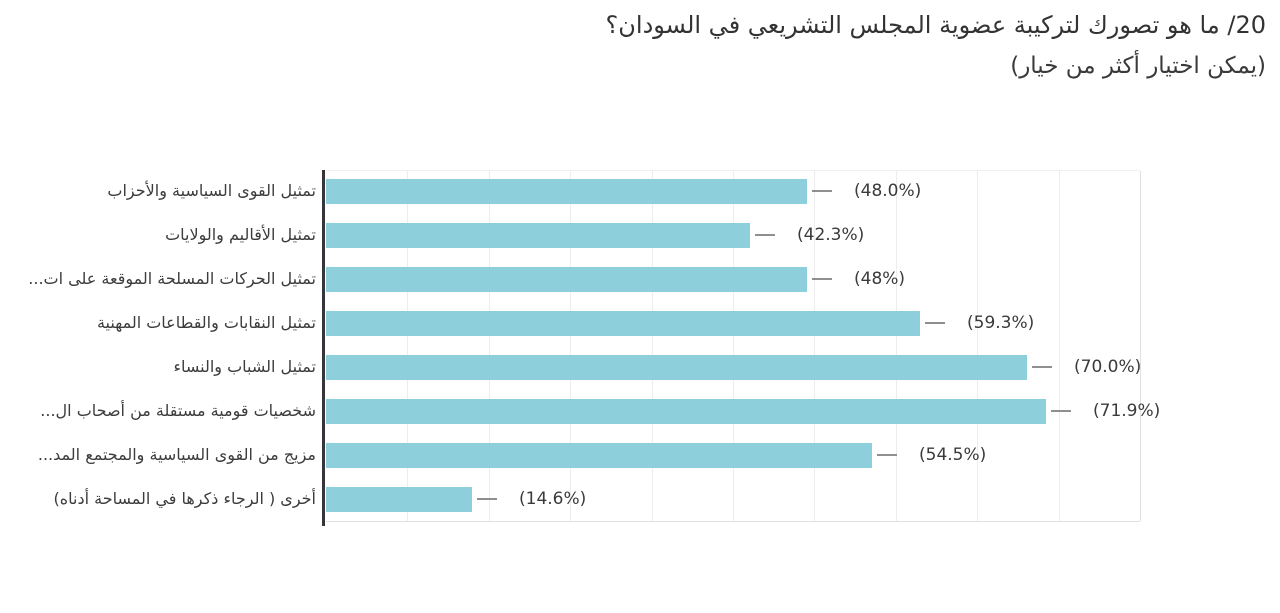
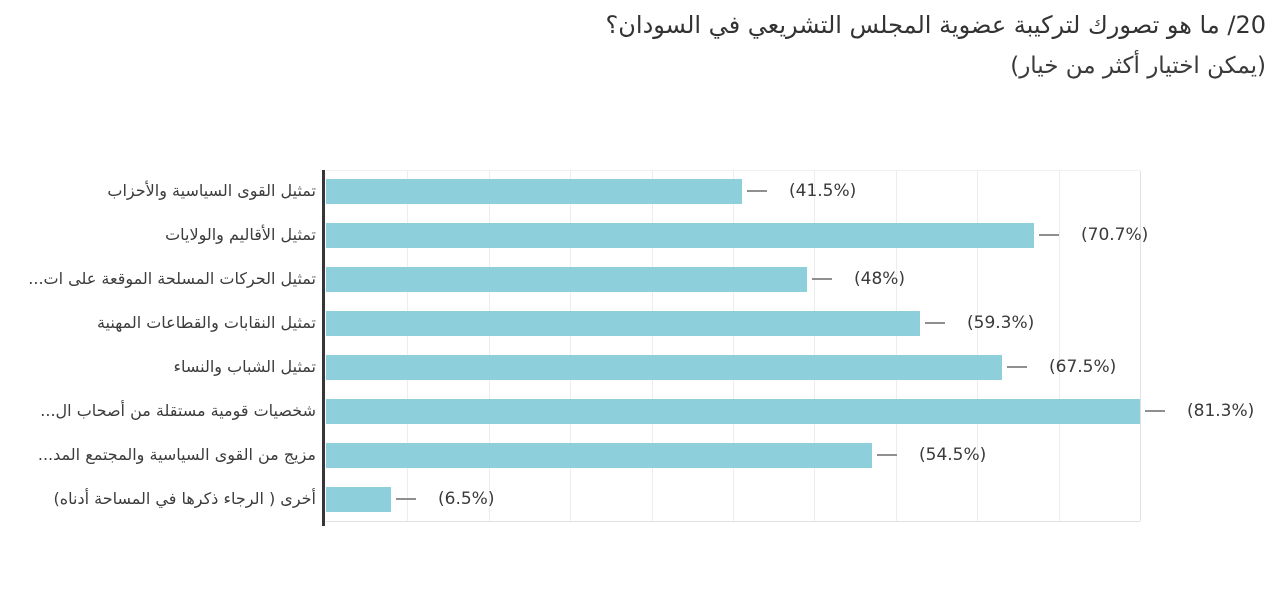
تمثيل القوى السياسية والأحزاب: 48.0% -> 41.5%
تمثيل الأقاليم والولايات: 42.3% -> 70.7%
تمثيل الشباب والنساء: 70.0% -> 67.5%
شخصيات قومية مستقلة من أصحاب ال...: 71.9% -> 81.3%
أخرى ( الرجاء ذكرها في المساحة أدناه): 14.6% -> 6.5%
